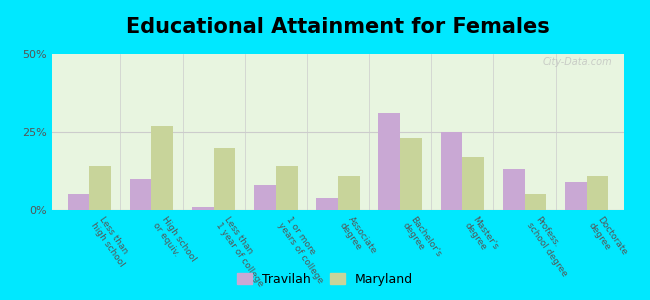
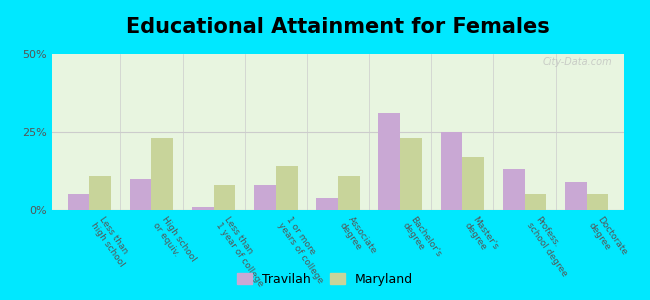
Maryland/Less than high school: 14% -> 11%
Maryland/High school or equiv.: 27% -> 23%
Maryland/Less than 1 year of college: 20% -> 8%
Maryland/Doctorate degree: 11% -> 5%
